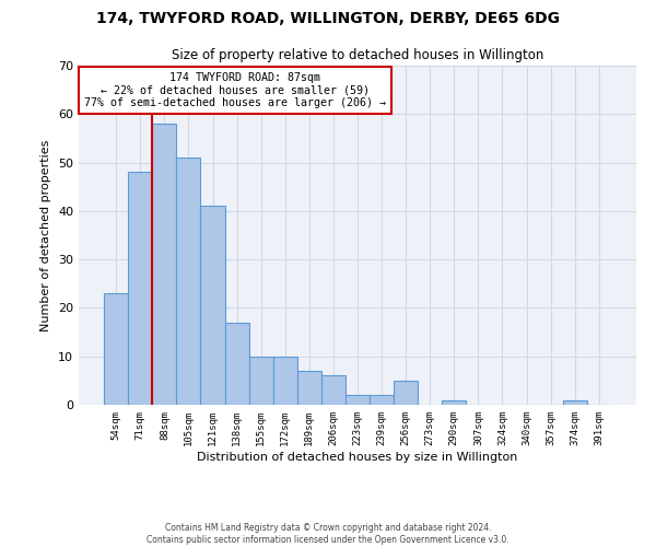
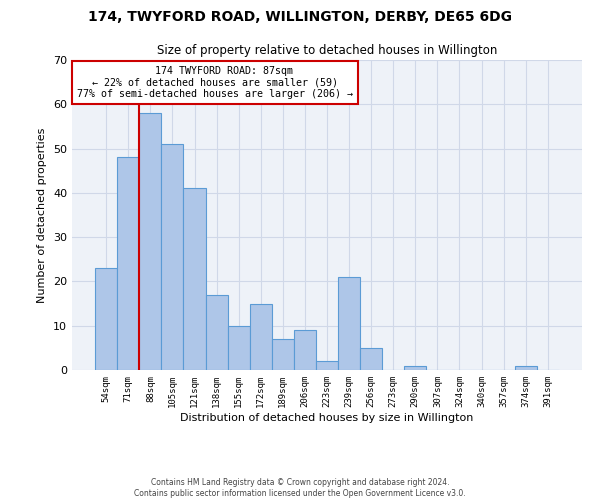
172sqm: 10 -> 15
206sqm: 6 -> 9
239sqm: 2 -> 21
